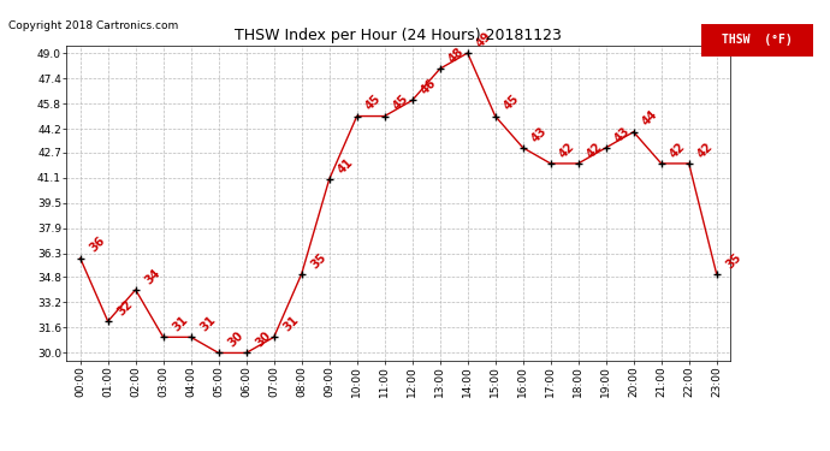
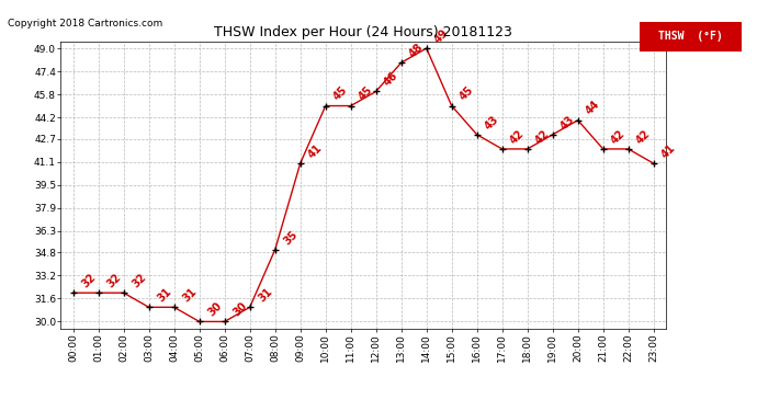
00:00: 36 -> 32
02:00: 34 -> 32
23:00: 35 -> 41
